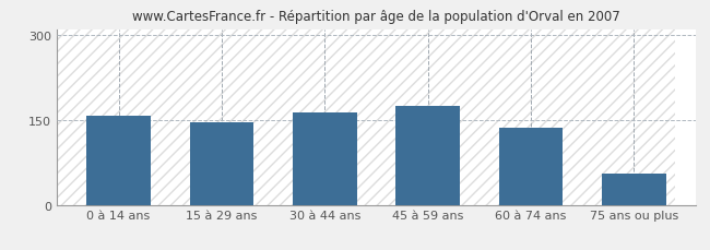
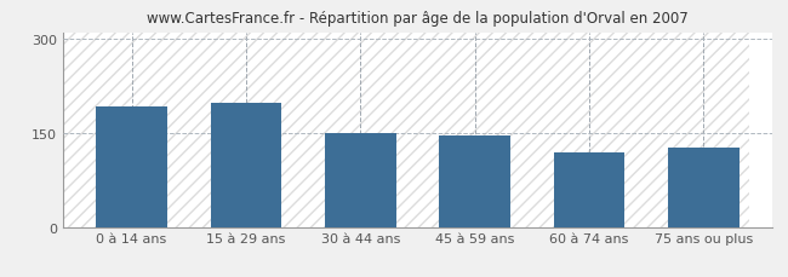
0 à 14 ans: 157 -> 192
15 à 29 ans: 146 -> 198
30 à 44 ans: 163 -> 150
45 à 59 ans: 175 -> 146
60 à 74 ans: 136 -> 118
75 ans ou plus: 55 -> 126
